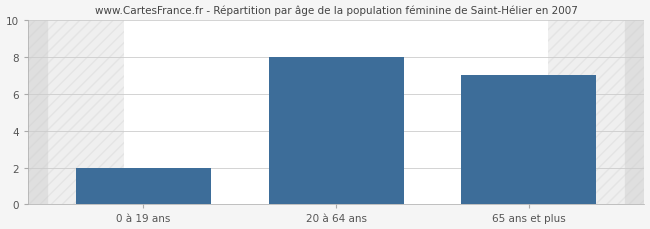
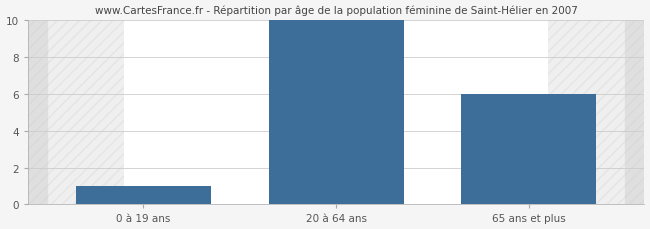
0 à 19 ans: 2 -> 1
20 à 64 ans: 8 -> 10
65 ans et plus: 7 -> 6
